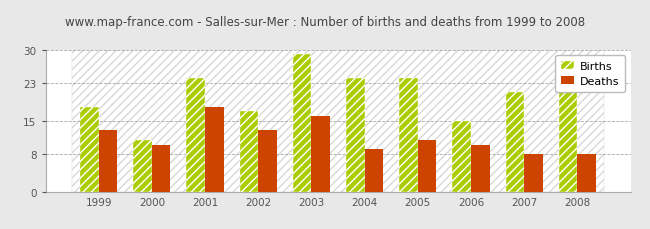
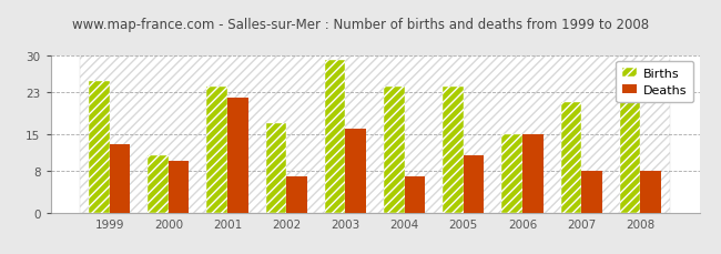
Births/1999: 18 -> 25
Deaths/2001: 18 -> 22
Deaths/2002: 13 -> 7
Deaths/2004: 9 -> 7
Deaths/2006: 10 -> 15
